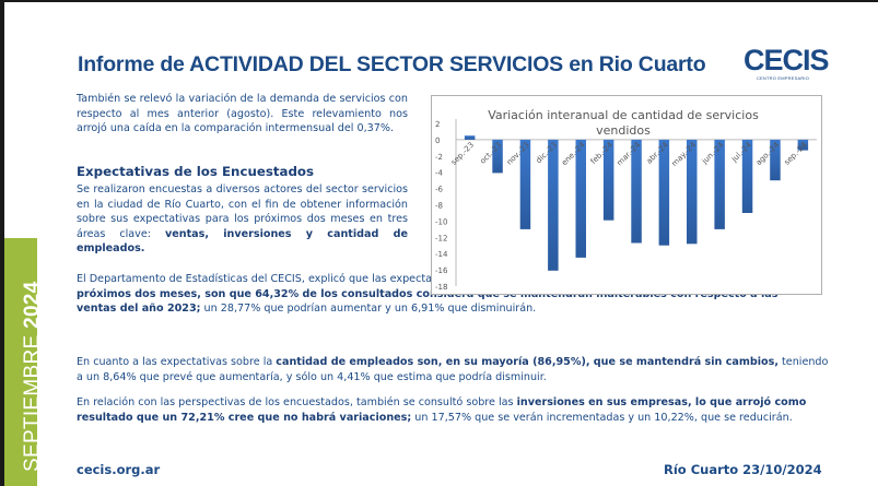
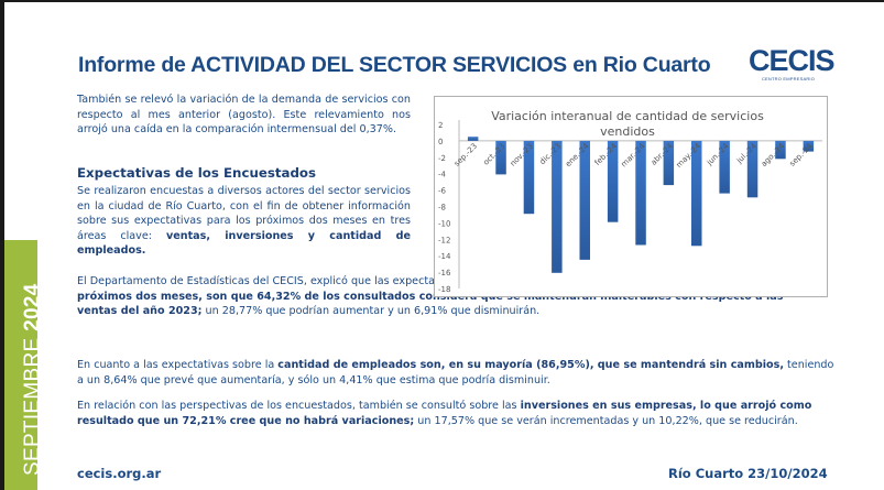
nov.-23: -11 -> -9
abr.-24: -13 -> -5
jun.-24: -11 -> -6
jul.-24: -9 -> -7
ago.-24: -5 -> -2
